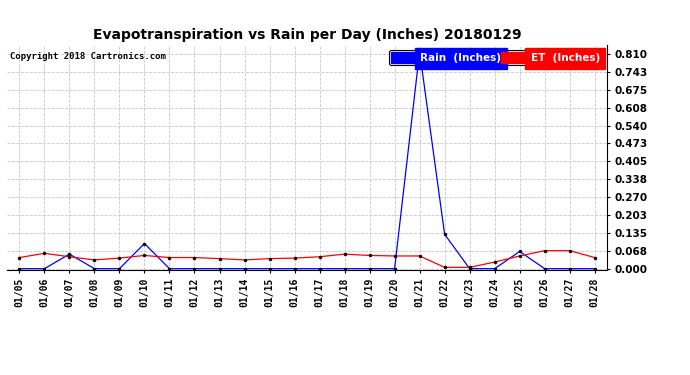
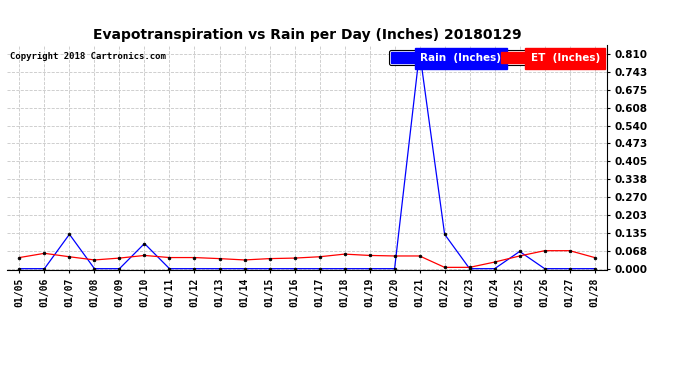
Rain (Inches)/01/07: 0.055 -> 0.130
